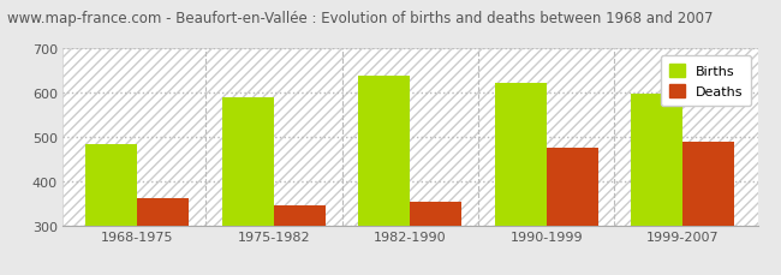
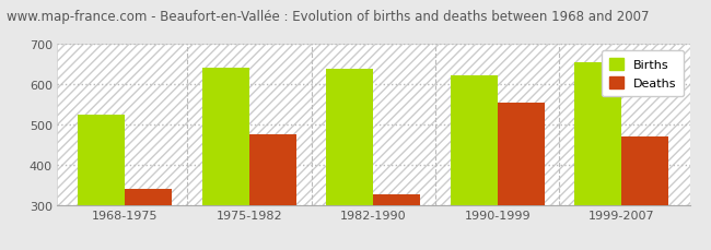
Births/1968-1975: 485 -> 525
Deaths/1968-1975: 362 -> 340
Births/1975-1982: 590 -> 640
Deaths/1975-1982: 345 -> 475
Deaths/1982-1990: 352 -> 325
Deaths/1990-1999: 475 -> 555
Births/1999-2007: 598 -> 655
Deaths/1999-2007: 490 -> 470
